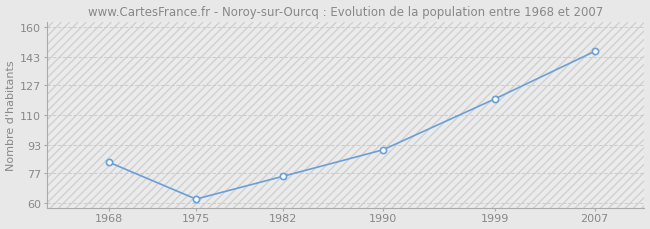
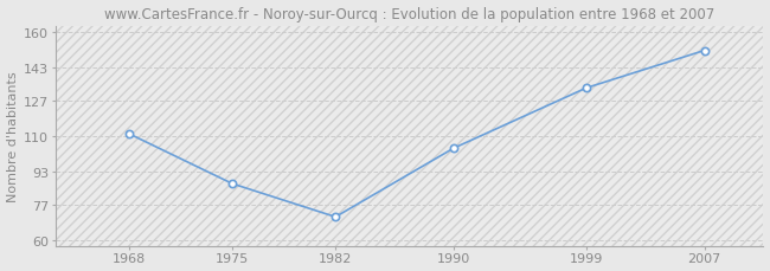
1968: 83 -> 111
1975: 62 -> 87
1982: 75 -> 71
1990: 90 -> 104
1999: 119 -> 133
2007: 146 -> 151
